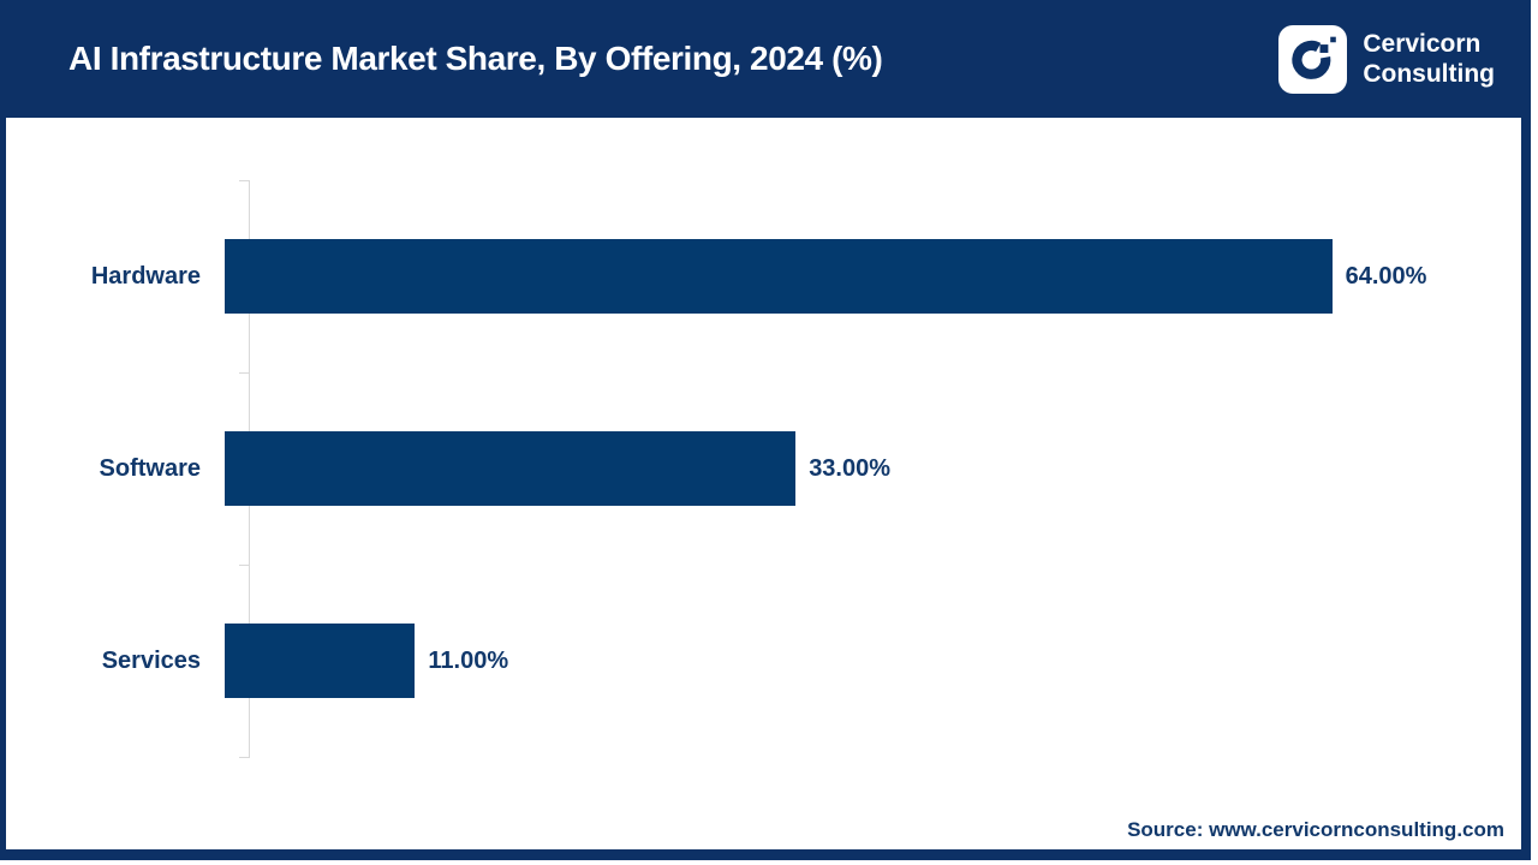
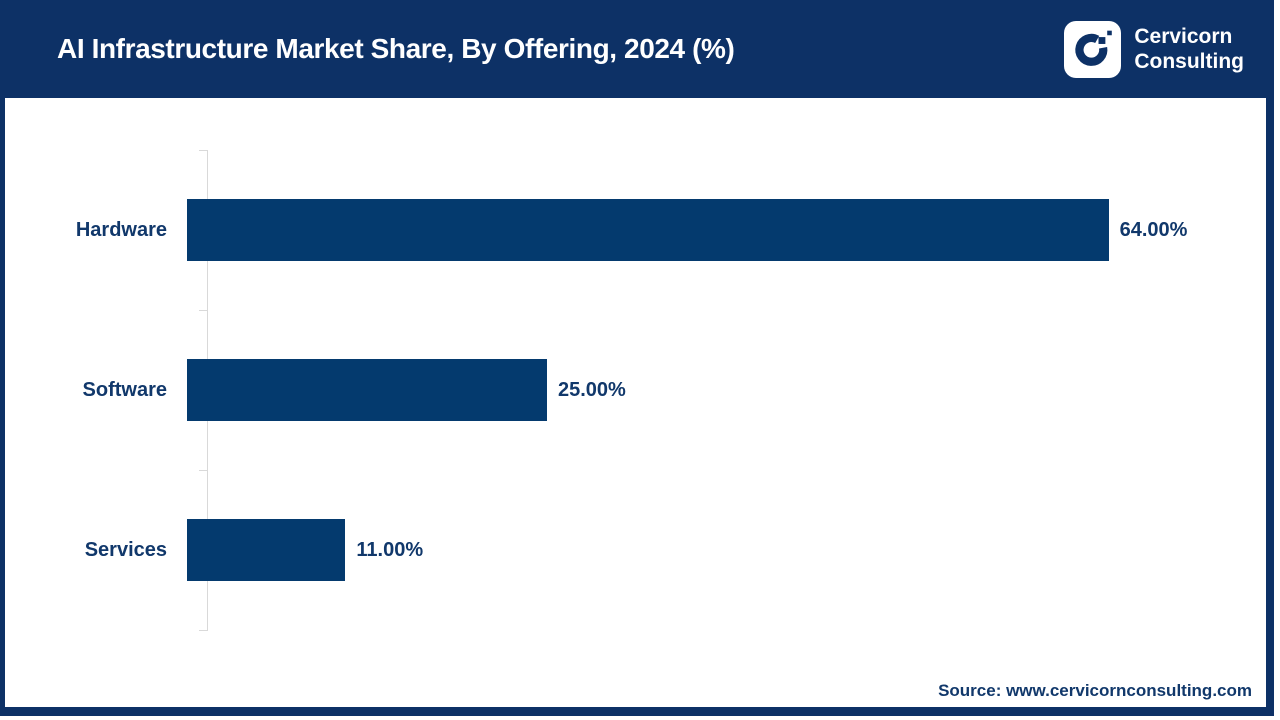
Software: 33.00% -> 25.00%
